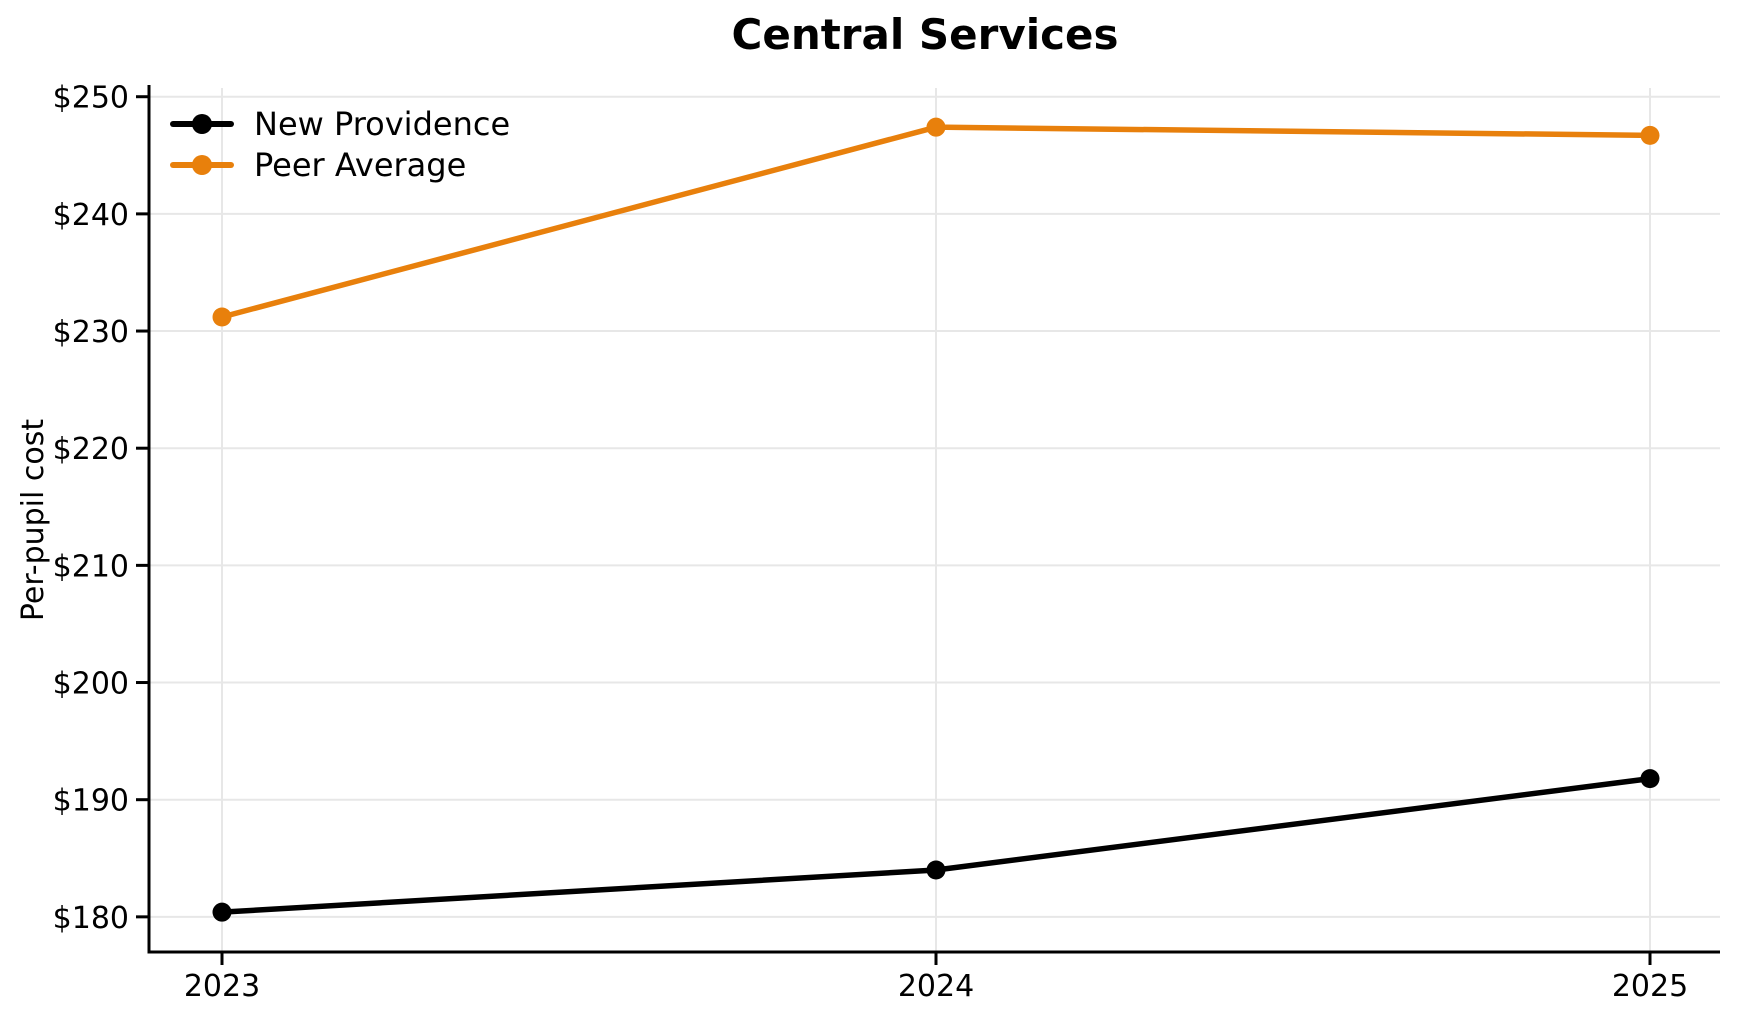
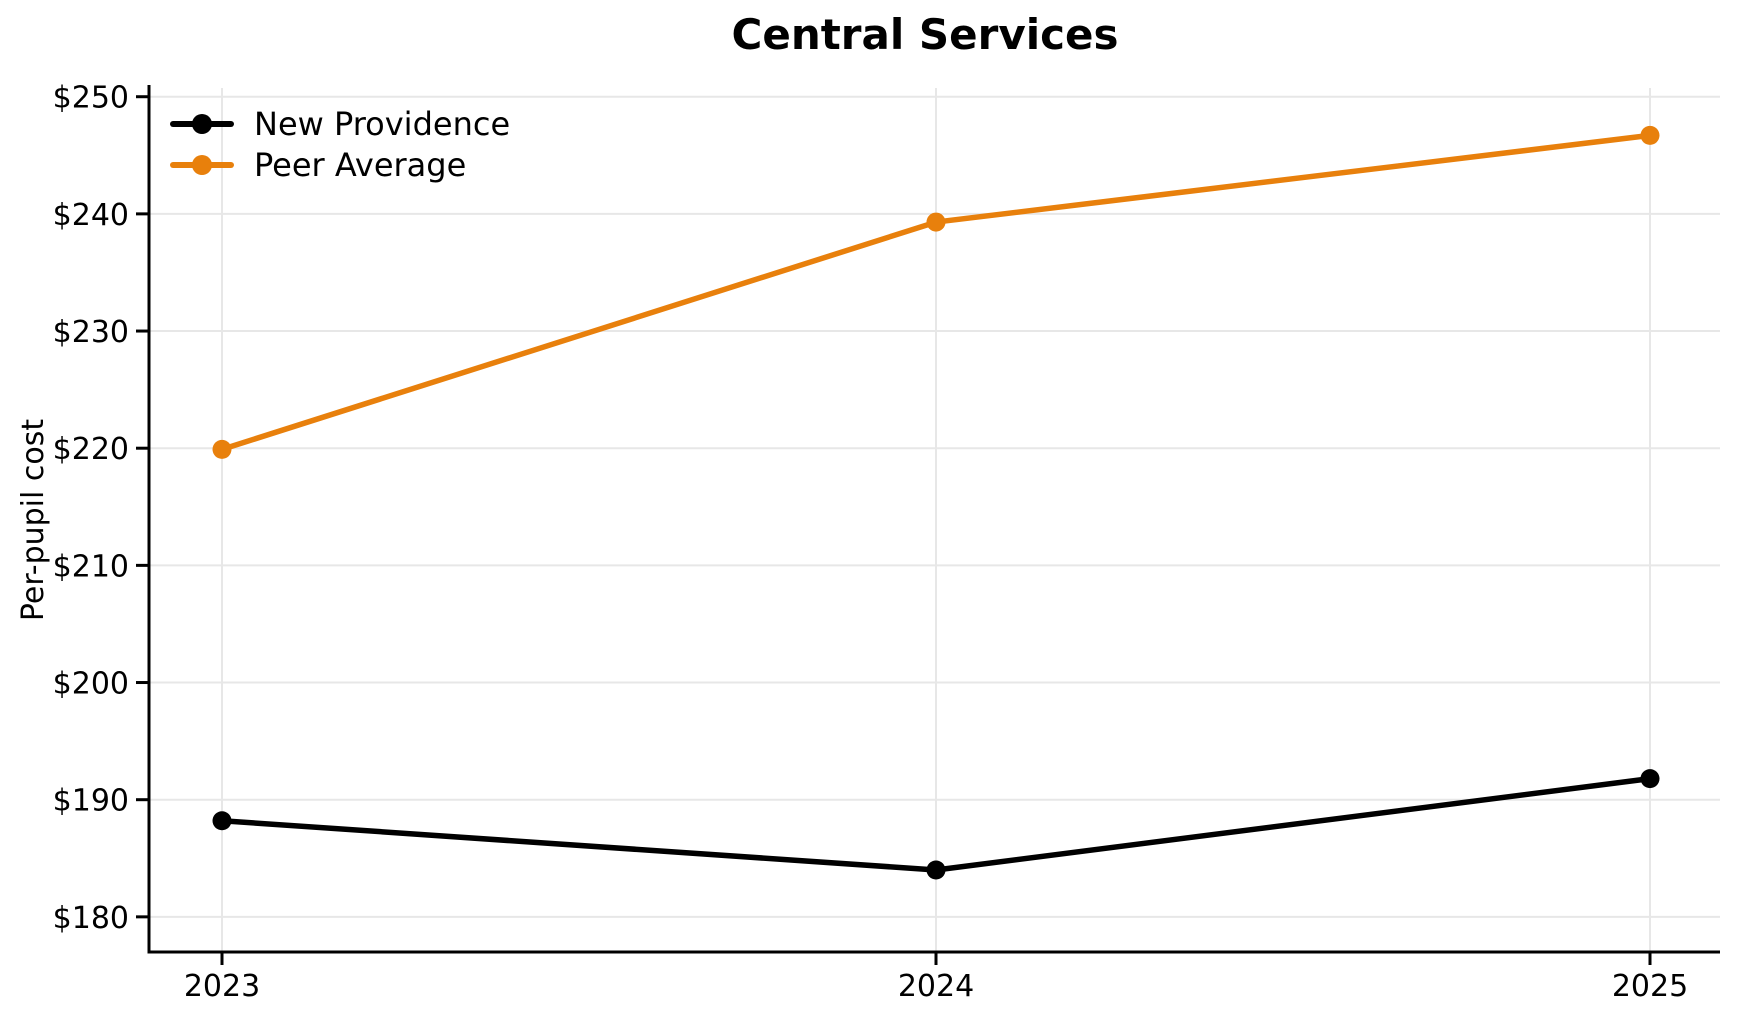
New Providence/2023: $180.4 -> $188.2
Peer Average/2023: $231.2 -> $219.9
Peer Average/2024: $247.4 -> $239.3
